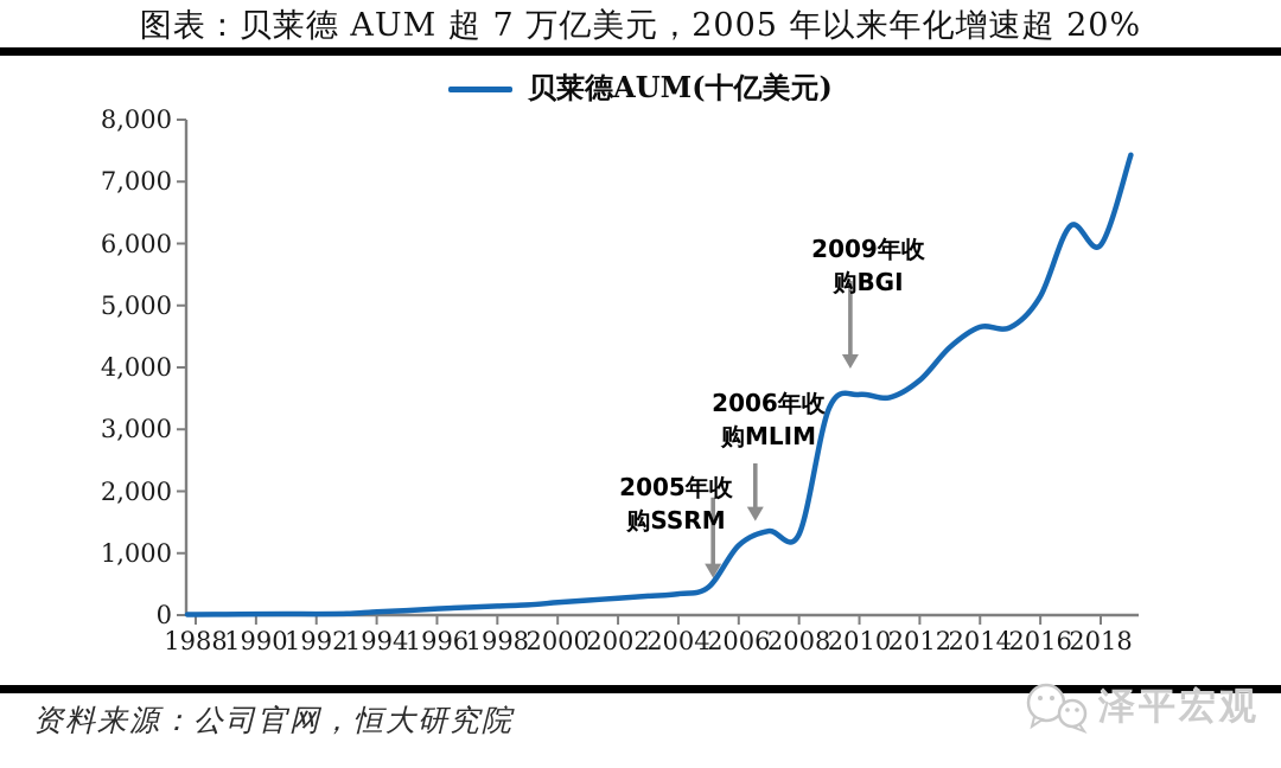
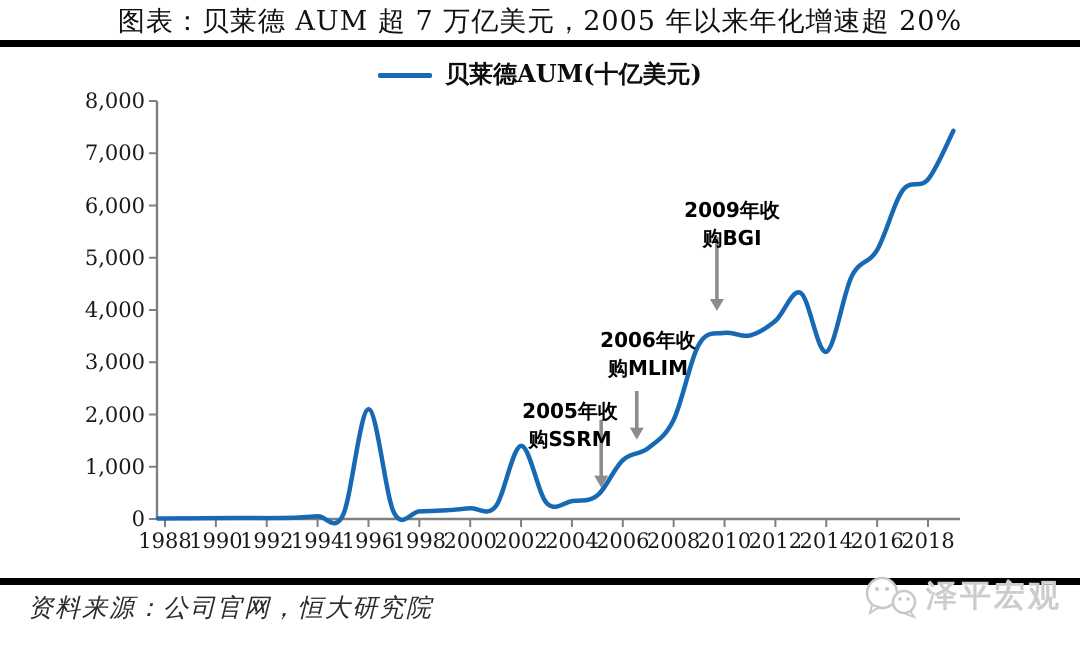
1996: 100 -> 2100
2002: 300 -> 1400
2008: 1300 -> 1900
2014: 4700 -> 3200
2018: 6000 -> 6500
